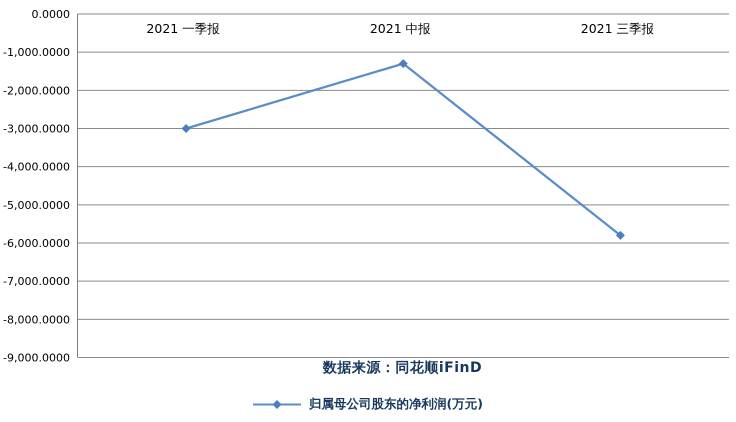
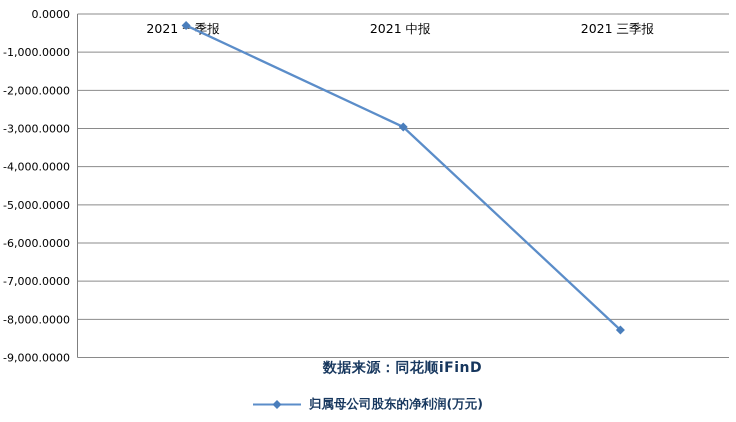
2021 一季报: -3000 -> -300
2021 中报: -1300 -> -3000
2021 三季报: -5800 -> -8300
